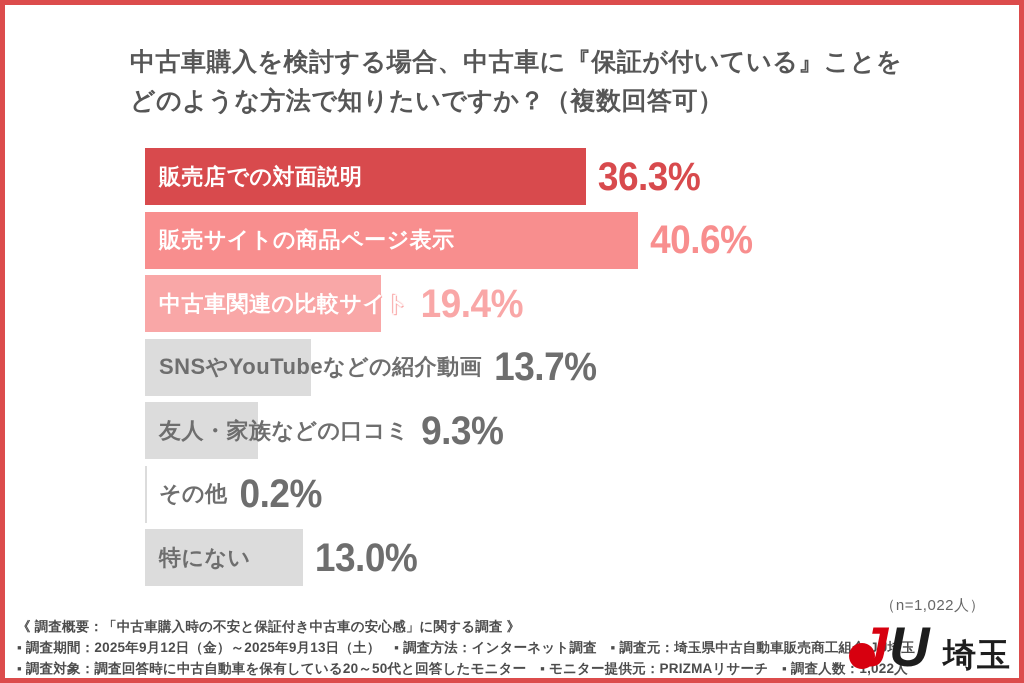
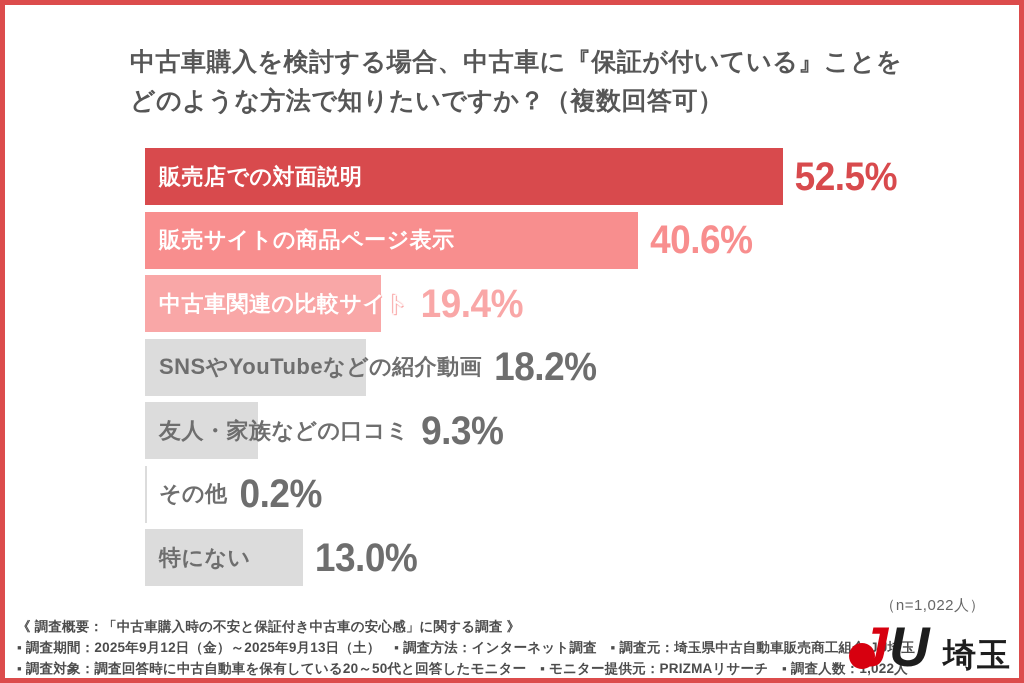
販売店での対面説明: 36.3% -> 52.5%
SNSやYouTubeなどの紹介動画: 13.7% -> 18.2%
